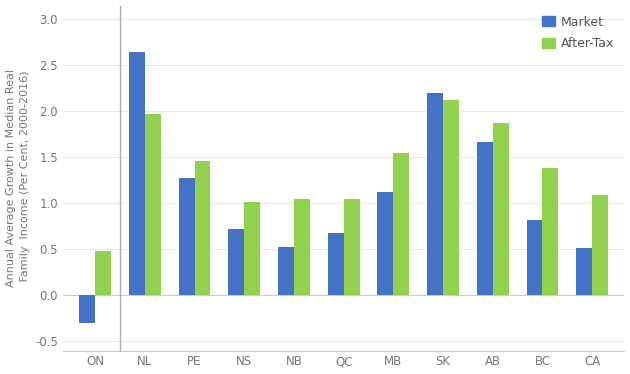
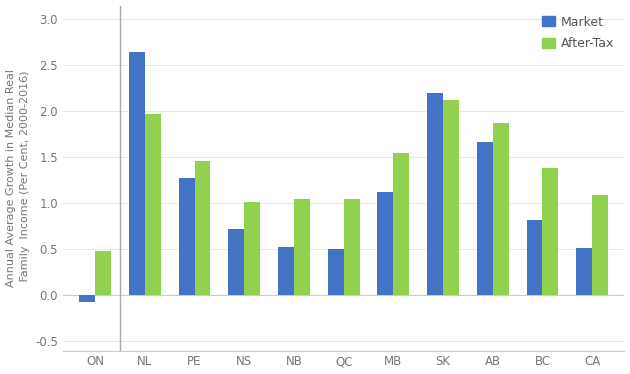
Market/ON: -0.30 -> -0.07
Market/QC: 0.68 -> 0.50
